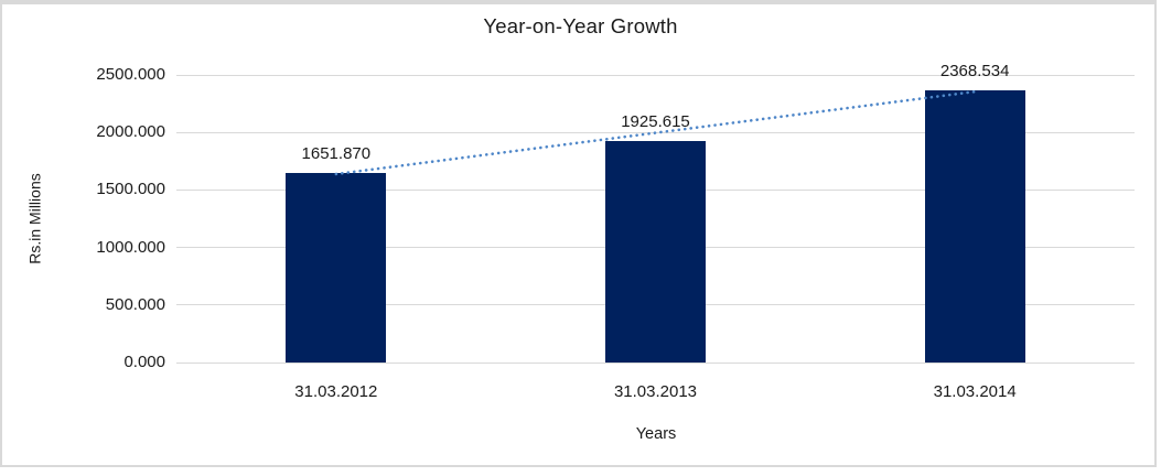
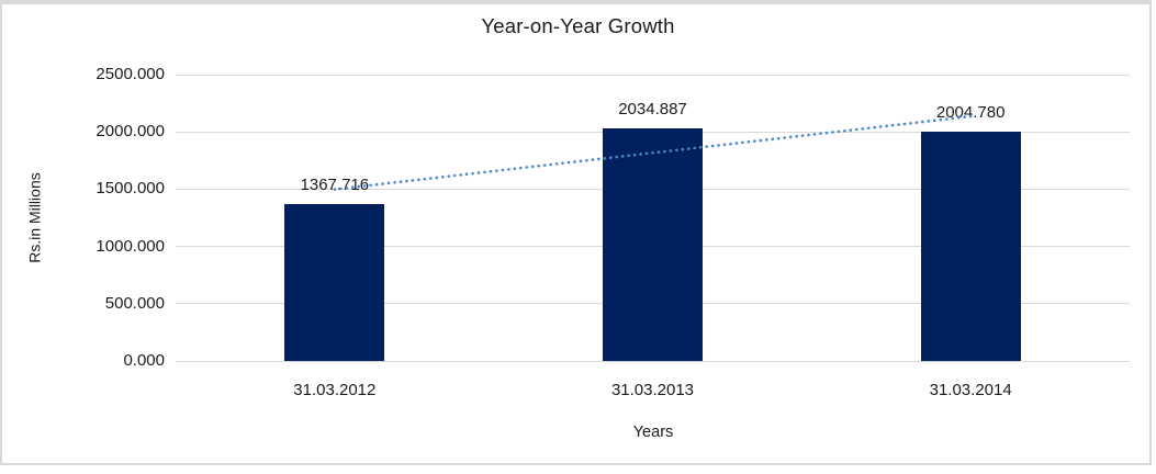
31.03.2012: 1651.870 -> 1367.716
31.03.2013: 1925.615 -> 2034.887
31.03.2014: 2368.534 -> 2004.780
